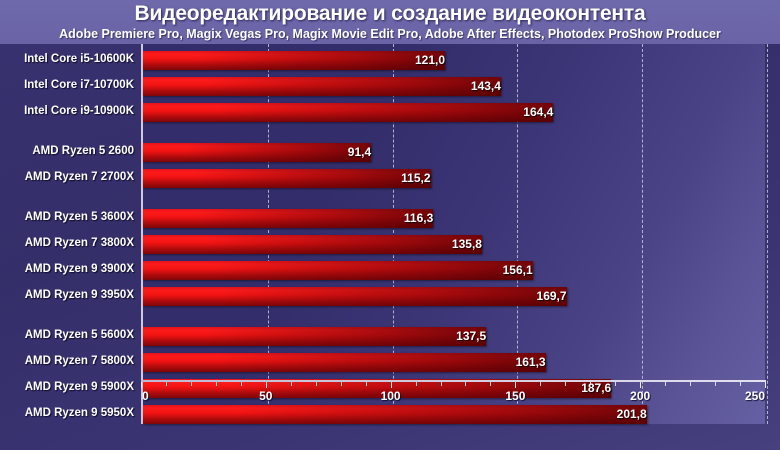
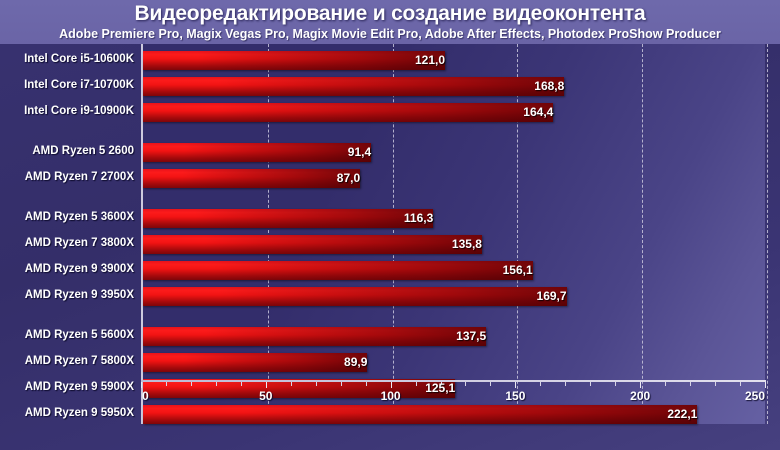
Intel Core i7-10700K: 143,4 -> 168,8
AMD Ryzen 7 2700X: 115,2 -> 87,0
AMD Ryzen 7 5800X: 161,3 -> 89,9
AMD Ryzen 9 5900X: 187,6 -> 125,1
AMD Ryzen 9 5950X: 201,8 -> 222,1
